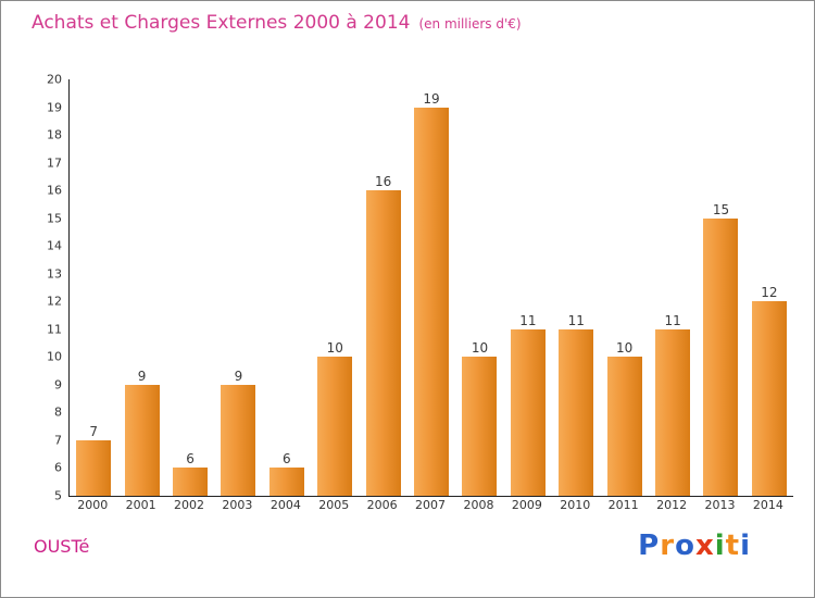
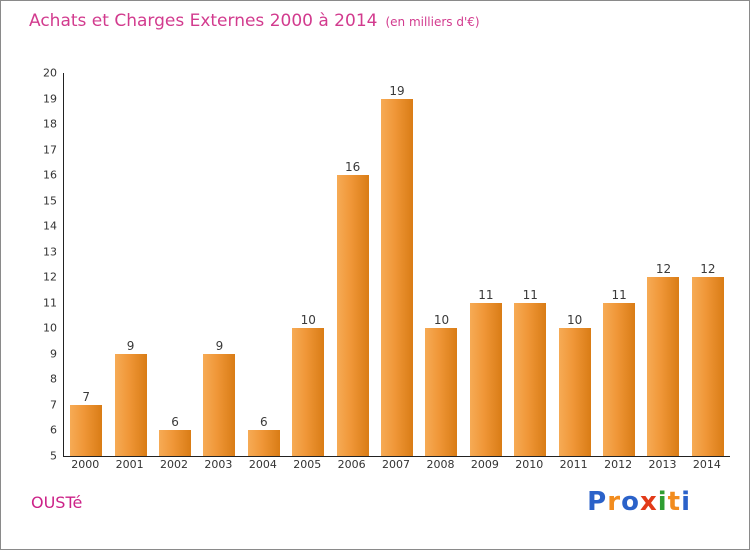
2013: 15 -> 12
